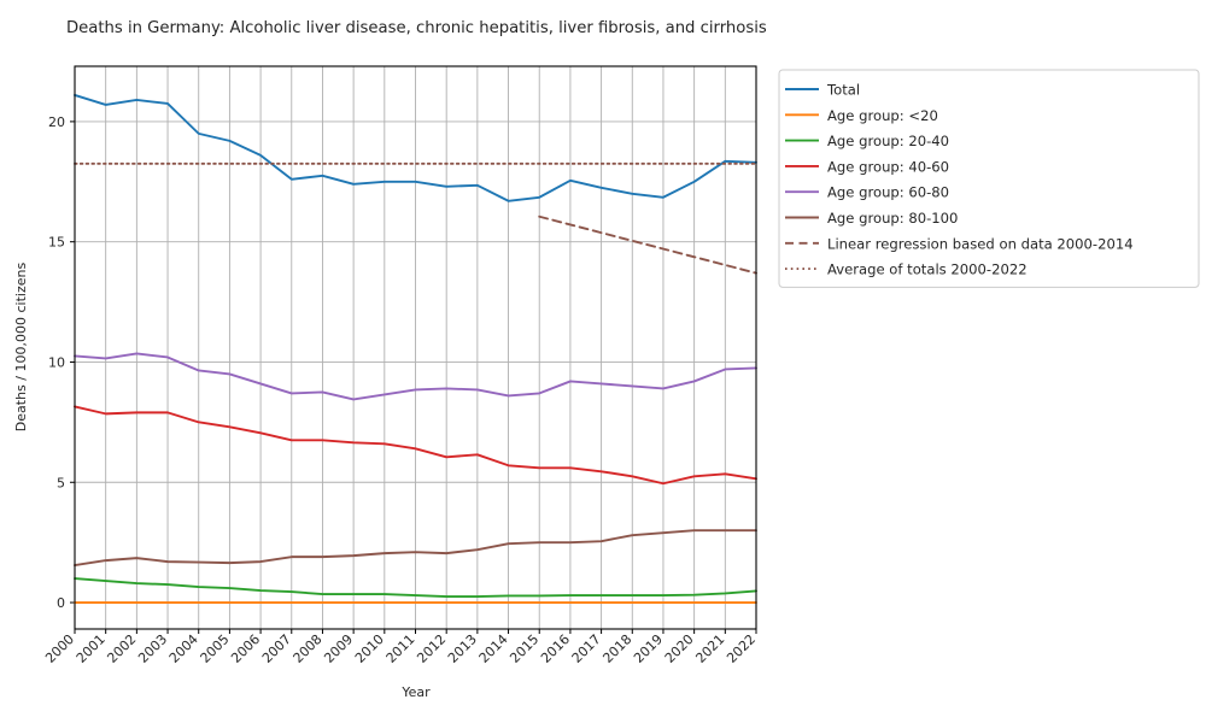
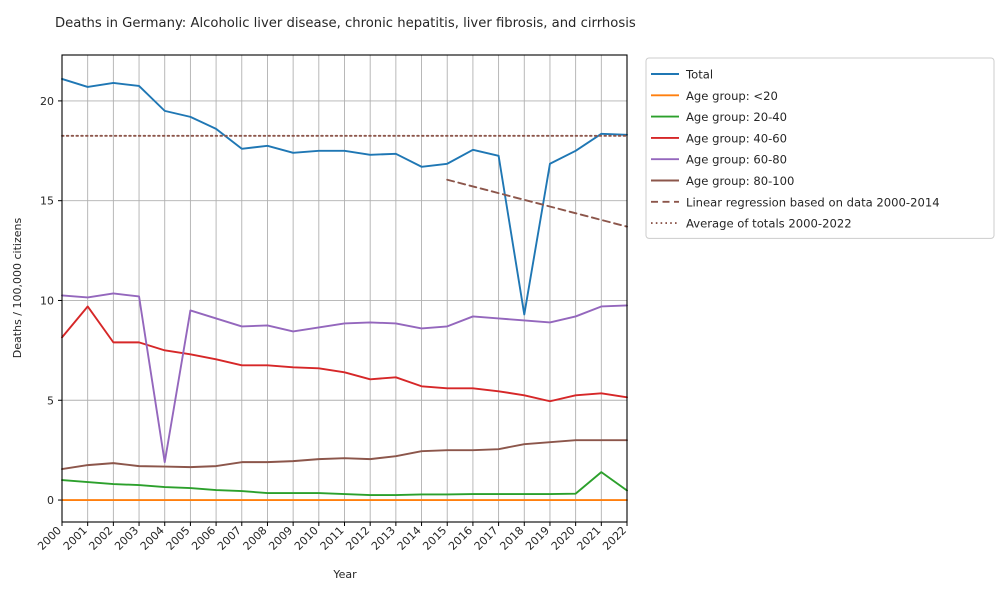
Age group: 40-60/2001: 7.8 -> 9.7
Age group: 60-80/2004: 9.7 -> 1.9
Total/2018: 17.0 -> 9.3
Age group: 20-40/2021: 0.4 -> 1.4
